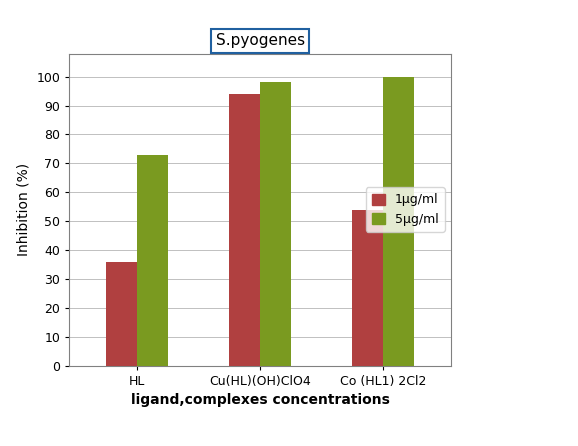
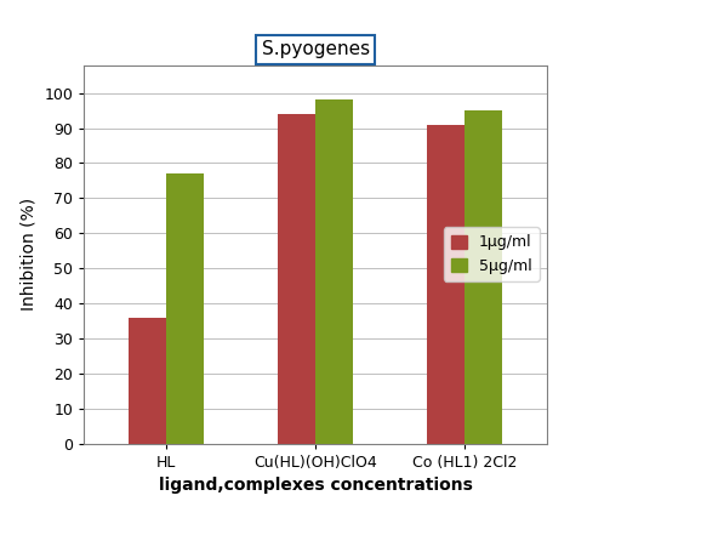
5μg/ml/HL: 73 -> 77
1μg/ml/Co (HL1) 2Cl2: 54 -> 91
5μg/ml/Co (HL1) 2Cl2: 100 -> 95
